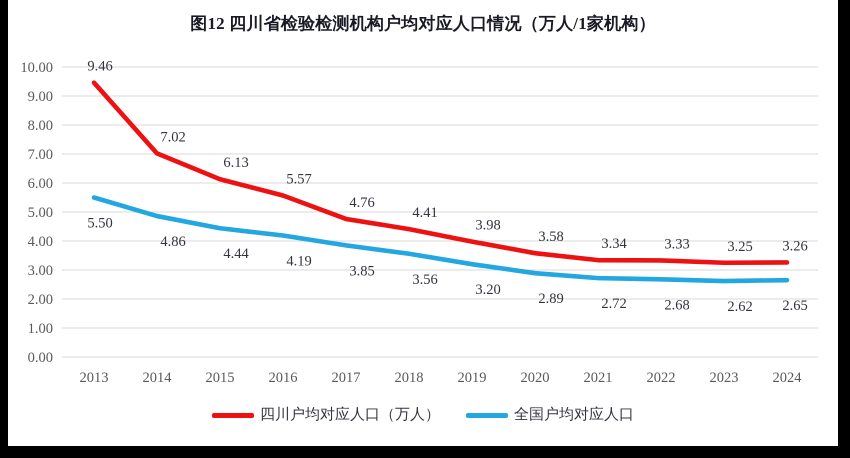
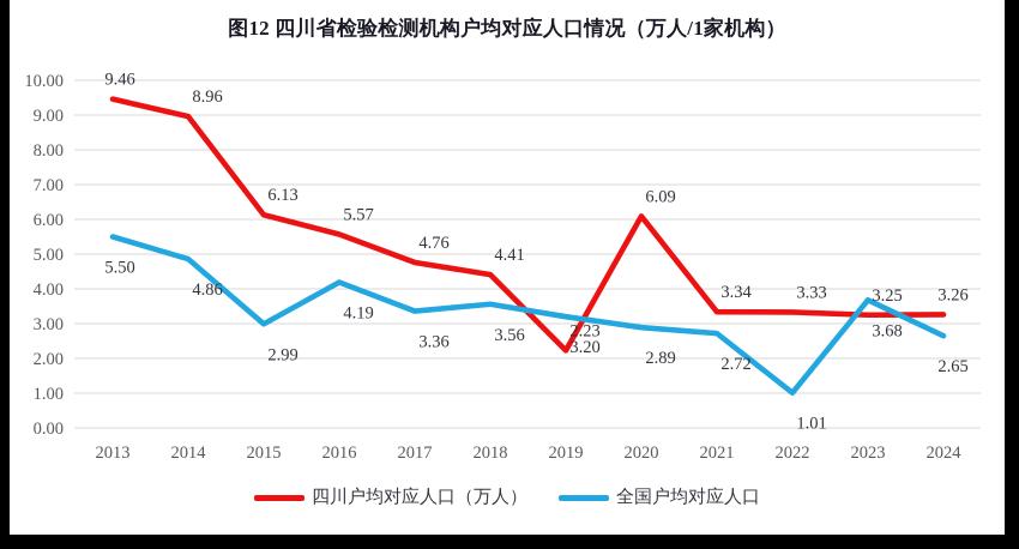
四川户均对应人口（万人）/2014: 7.02 -> 8.96
全国户均对应人口/2015: 4.44 -> 2.99
全国户均对应人口/2017: 3.85 -> 3.36
四川户均对应人口（万人）/2019: 3.98 -> 2.23
四川户均对应人口（万人）/2020: 3.58 -> 6.09
全国户均对应人口/2022: 2.68 -> 1.01
全国户均对应人口/2023: 2.62 -> 3.68
